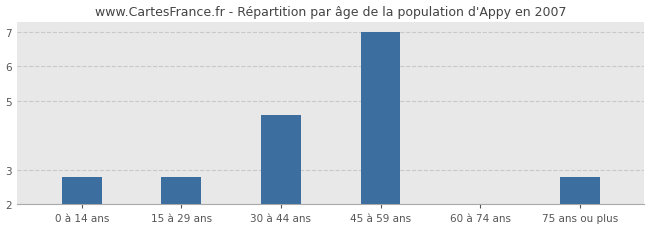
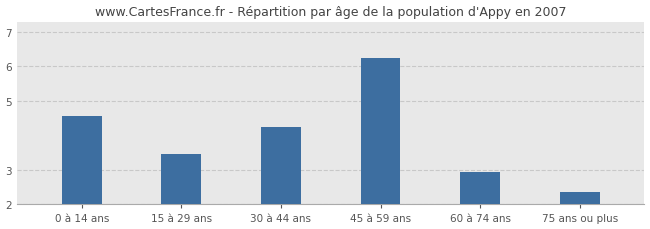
0 à 14 ans: 2.80 -> 4.55
15 à 29 ans: 2.80 -> 3.45
30 à 44 ans: 4.60 -> 4.25
45 à 59 ans: 7.00 -> 6.25
60 à 74 ans: 2.02 -> 2.95
75 ans ou plus: 2.80 -> 2.35
